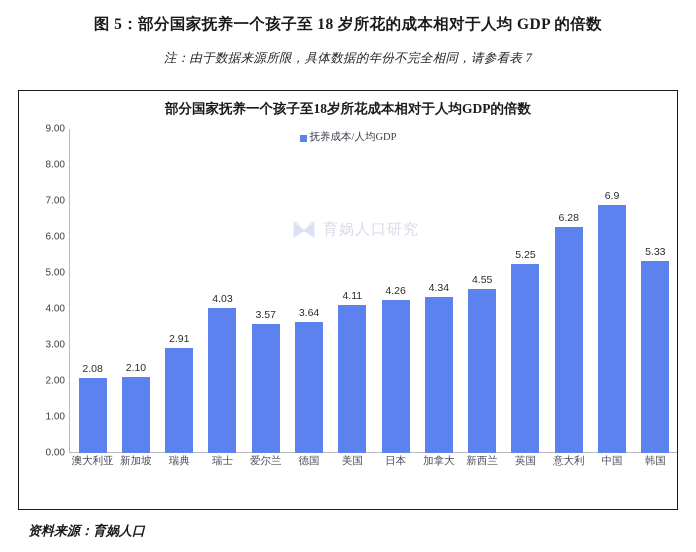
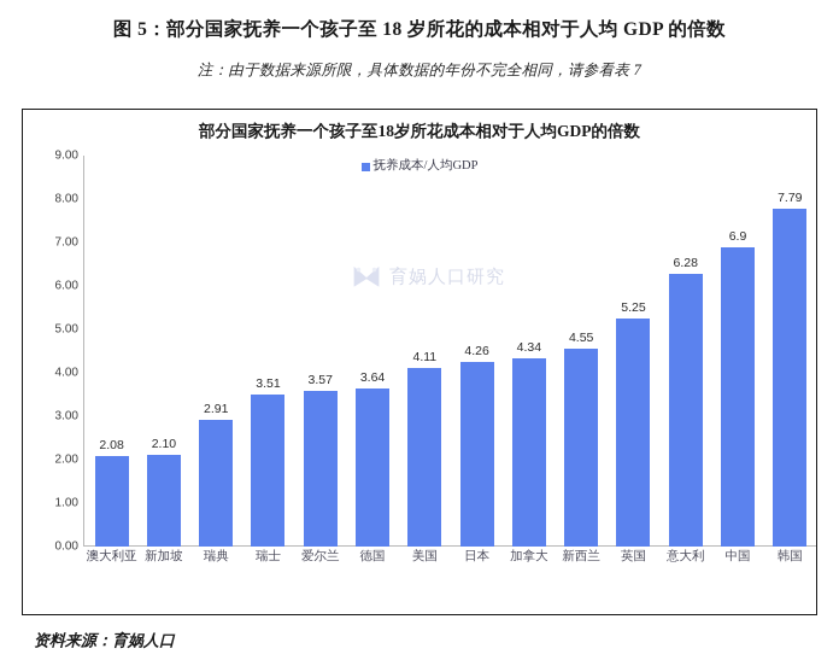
瑞士: 4.03 -> 3.51
韩国: 5.33 -> 7.79
